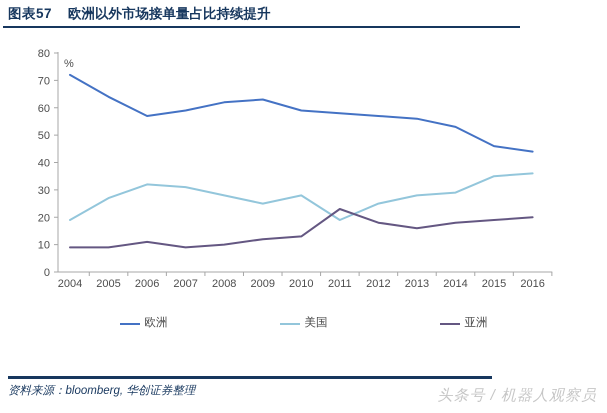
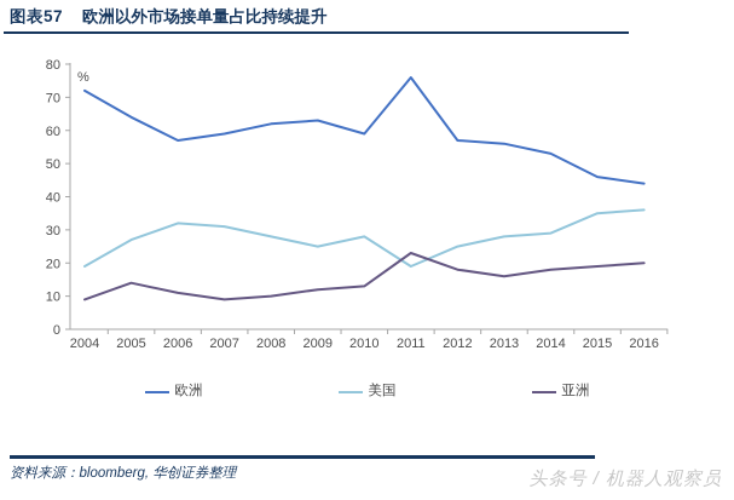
亚洲/2005: 9 -> 14
欧洲/2011: 58 -> 76
